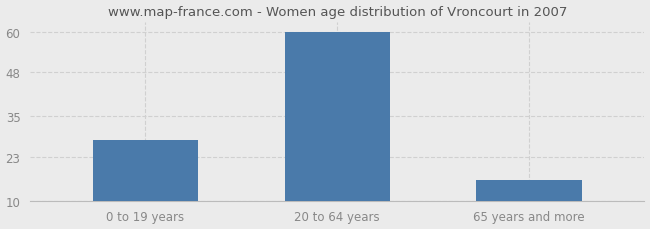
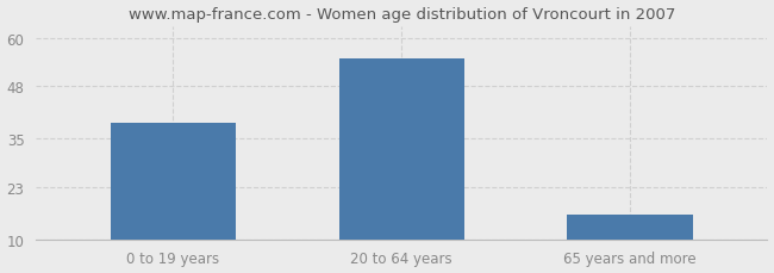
0 to 19 years: 28 -> 39
20 to 64 years: 60 -> 55
